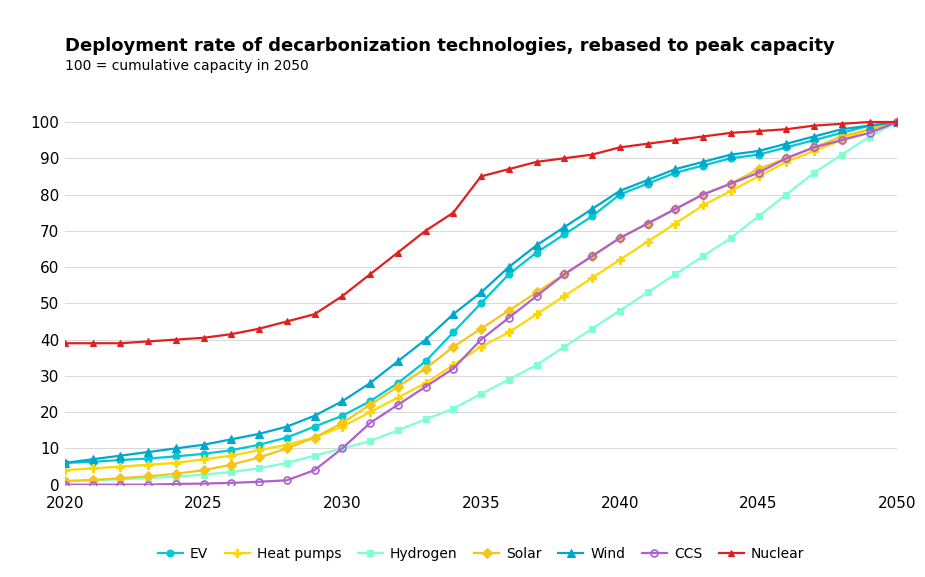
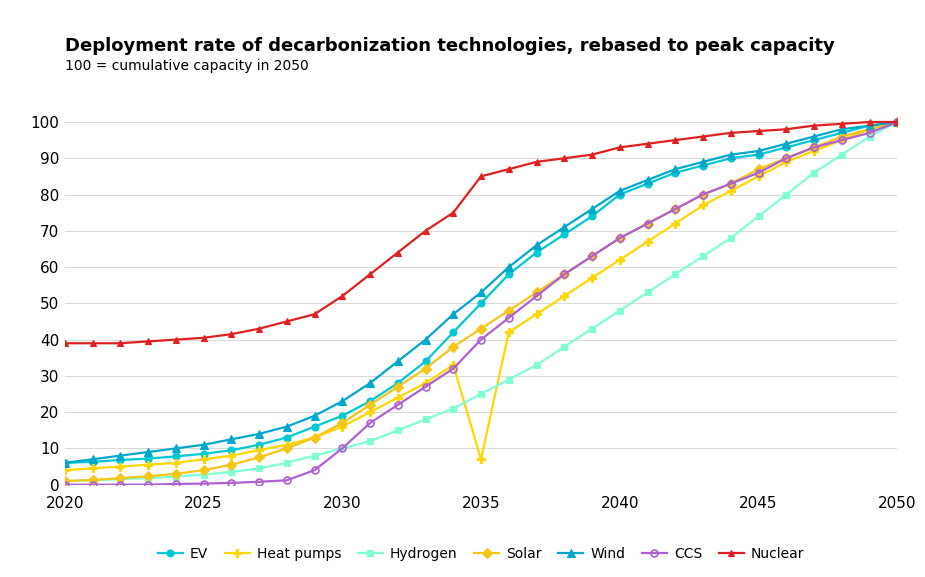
Heat pumps/2035: 38.0 -> 7.0
